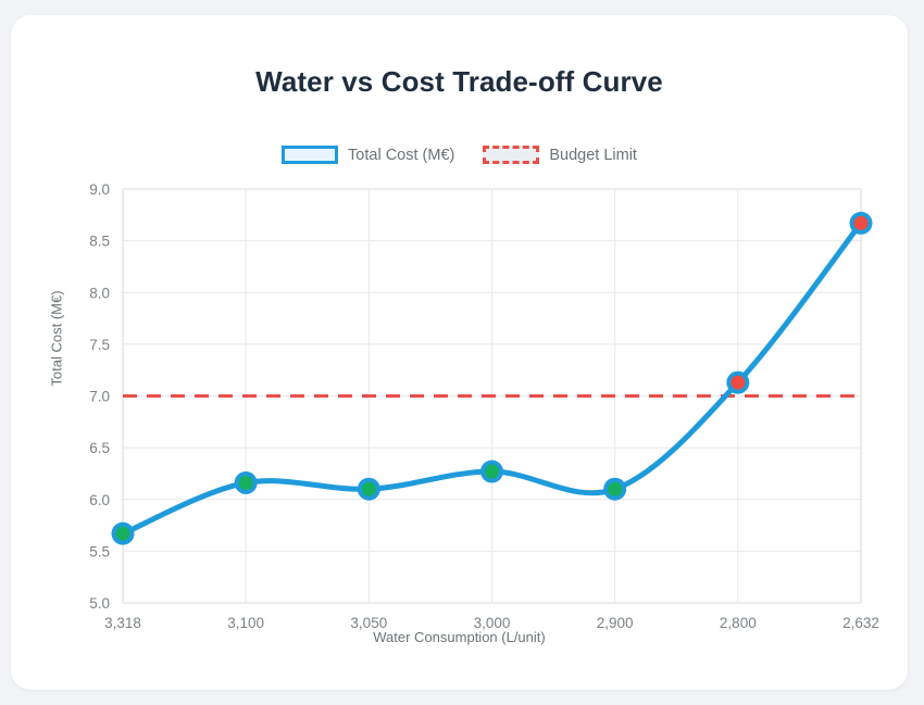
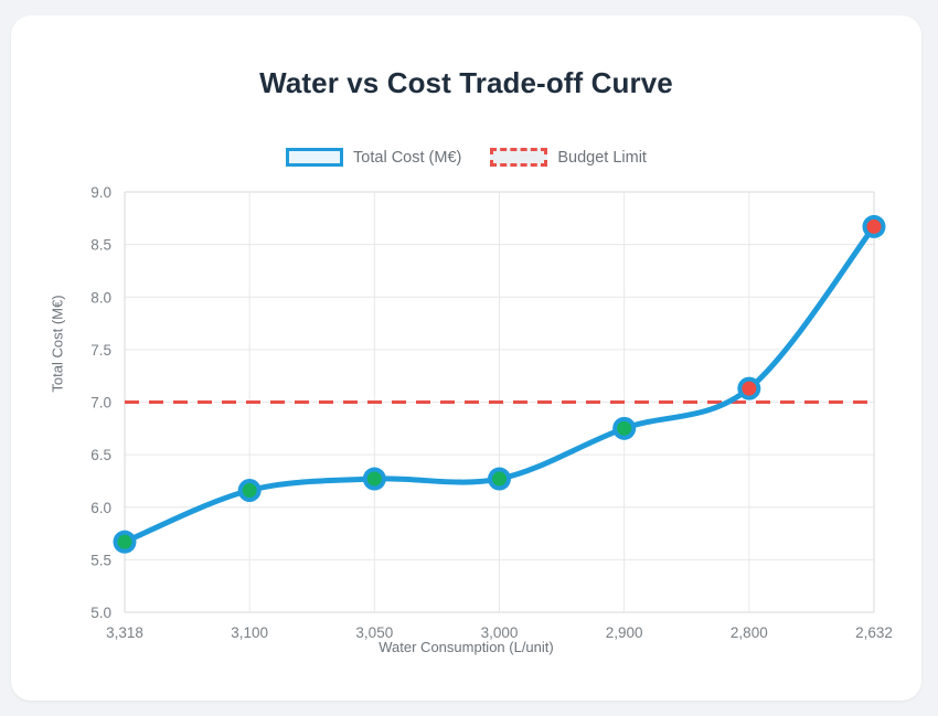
3,050: 6.1 -> 6.3
2,900: 6.1 -> 6.8
